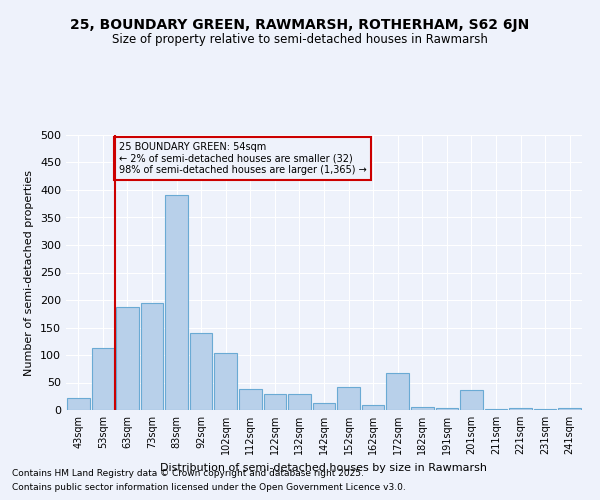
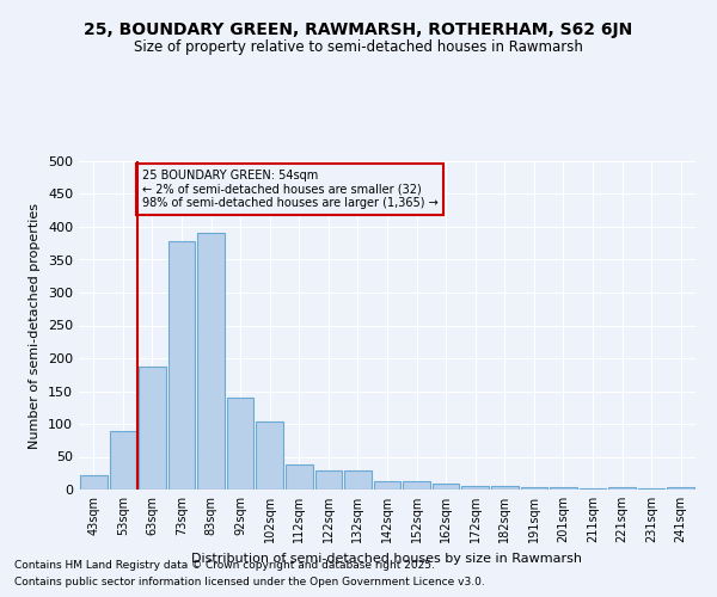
53sqm: 112 -> 90
73sqm: 194 -> 378
152sqm: 42 -> 12
172sqm: 68 -> 6
201sqm: 36 -> 4
